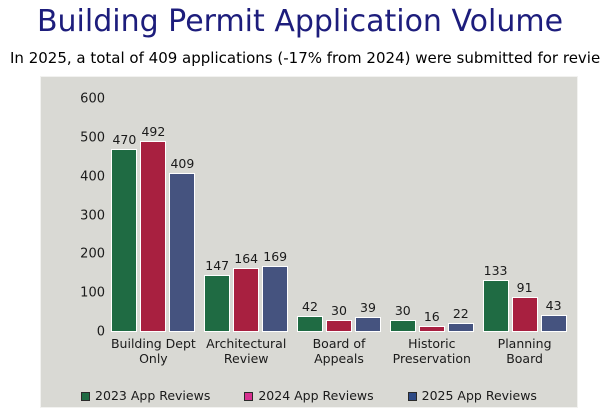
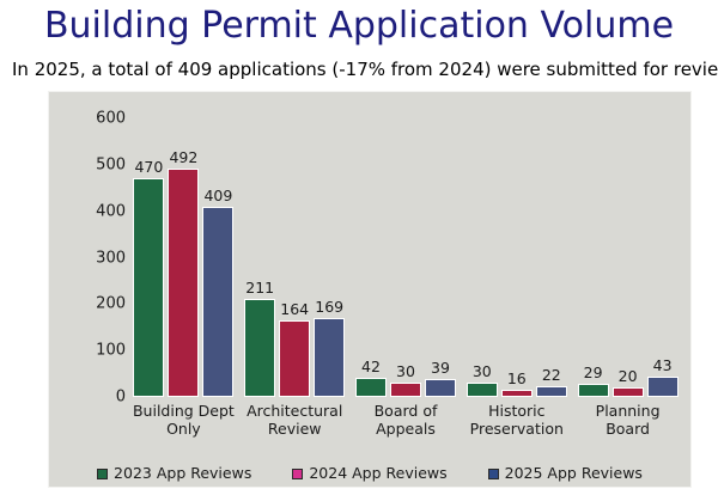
2023 App Reviews/Architectural Review: 147 -> 211
2023 App Reviews/Planning Board: 133 -> 29
2024 App Reviews/Planning Board: 91 -> 20
